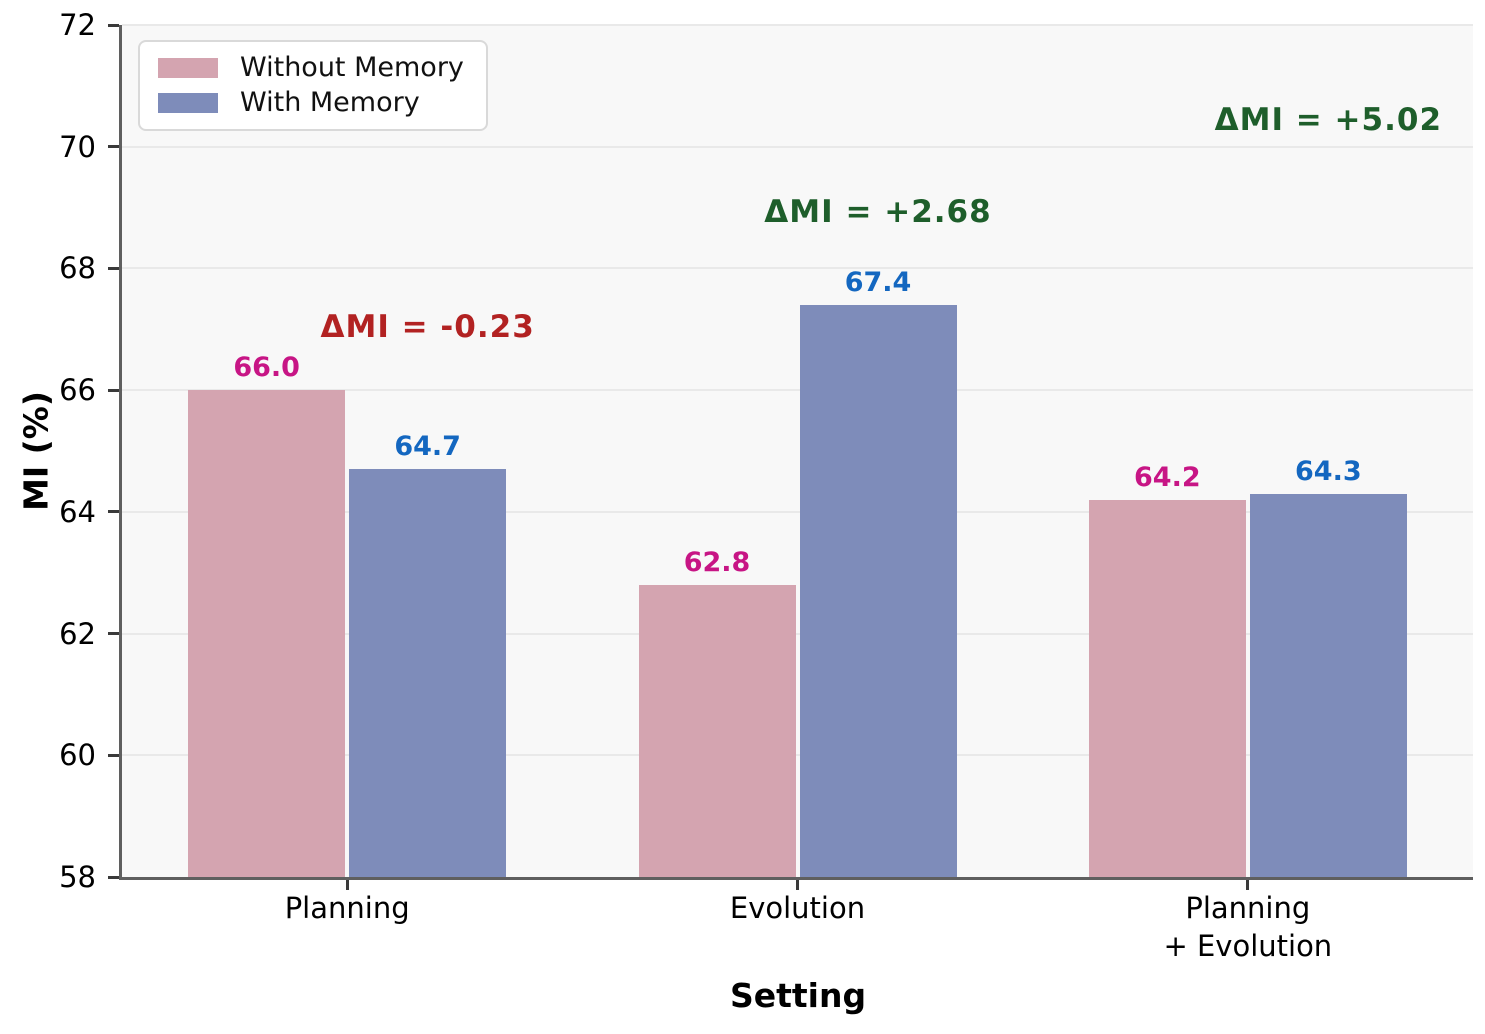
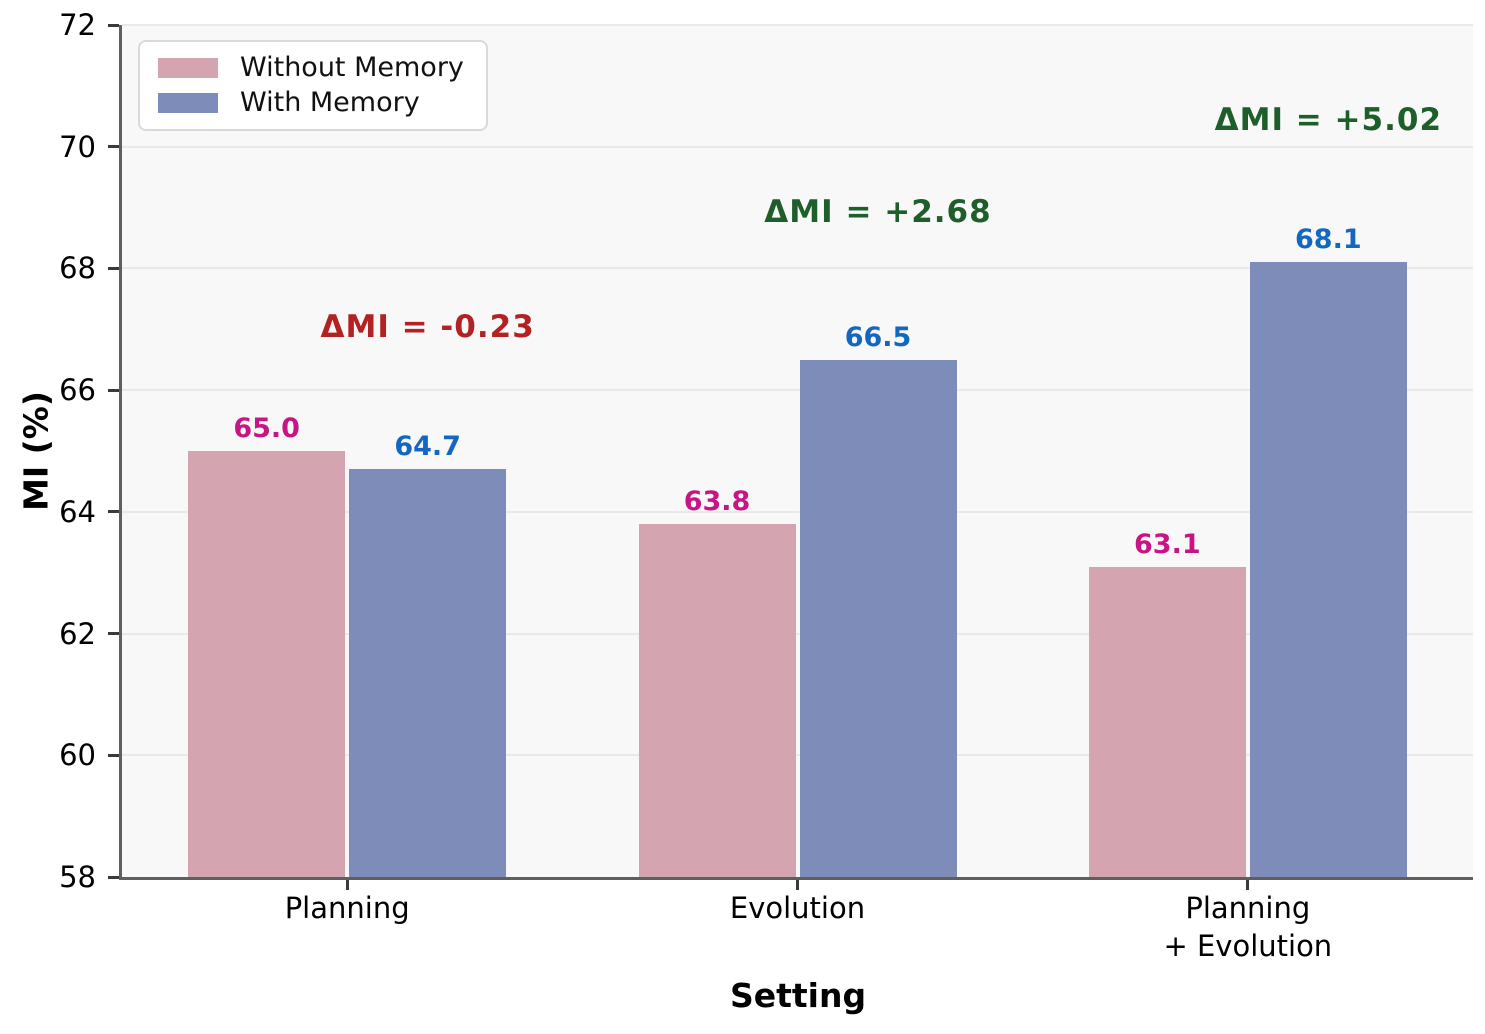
Without Memory/Planning: 66.0 -> 65.0
Without Memory/Evolution: 62.8 -> 63.8
With Memory/Evolution: 67.4 -> 66.5
Without Memory/Planning + Evolution: 64.2 -> 63.1
With Memory/Planning + Evolution: 64.3 -> 68.1
